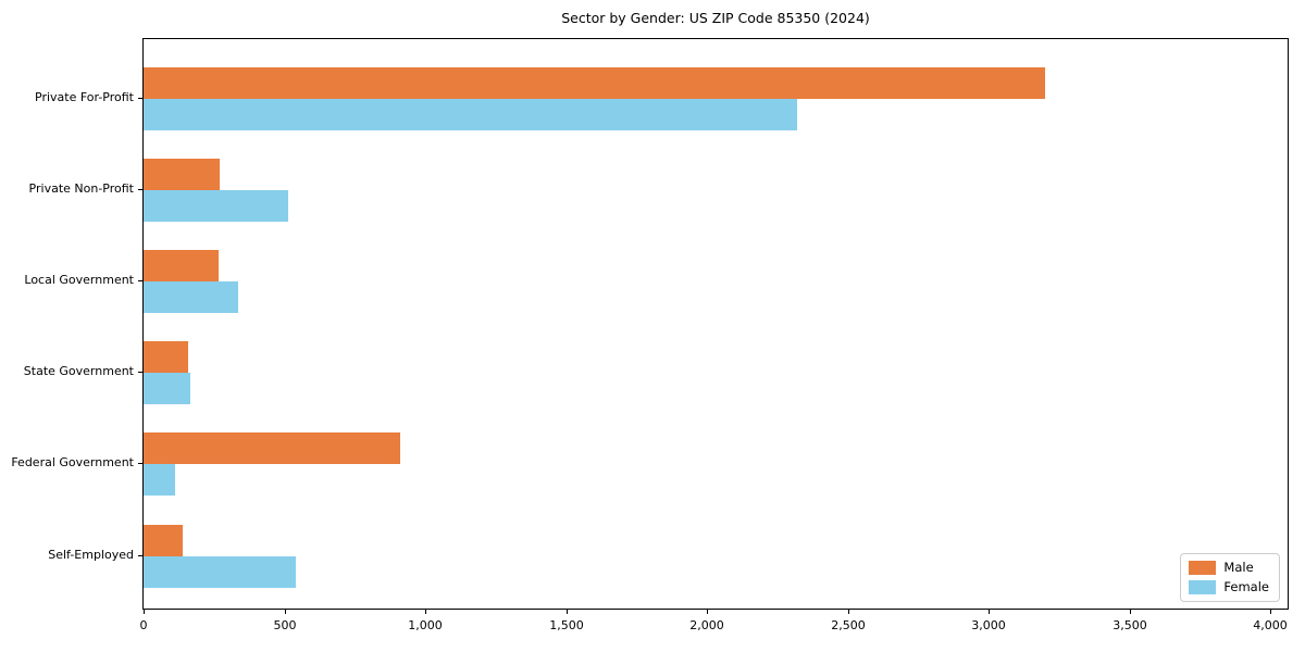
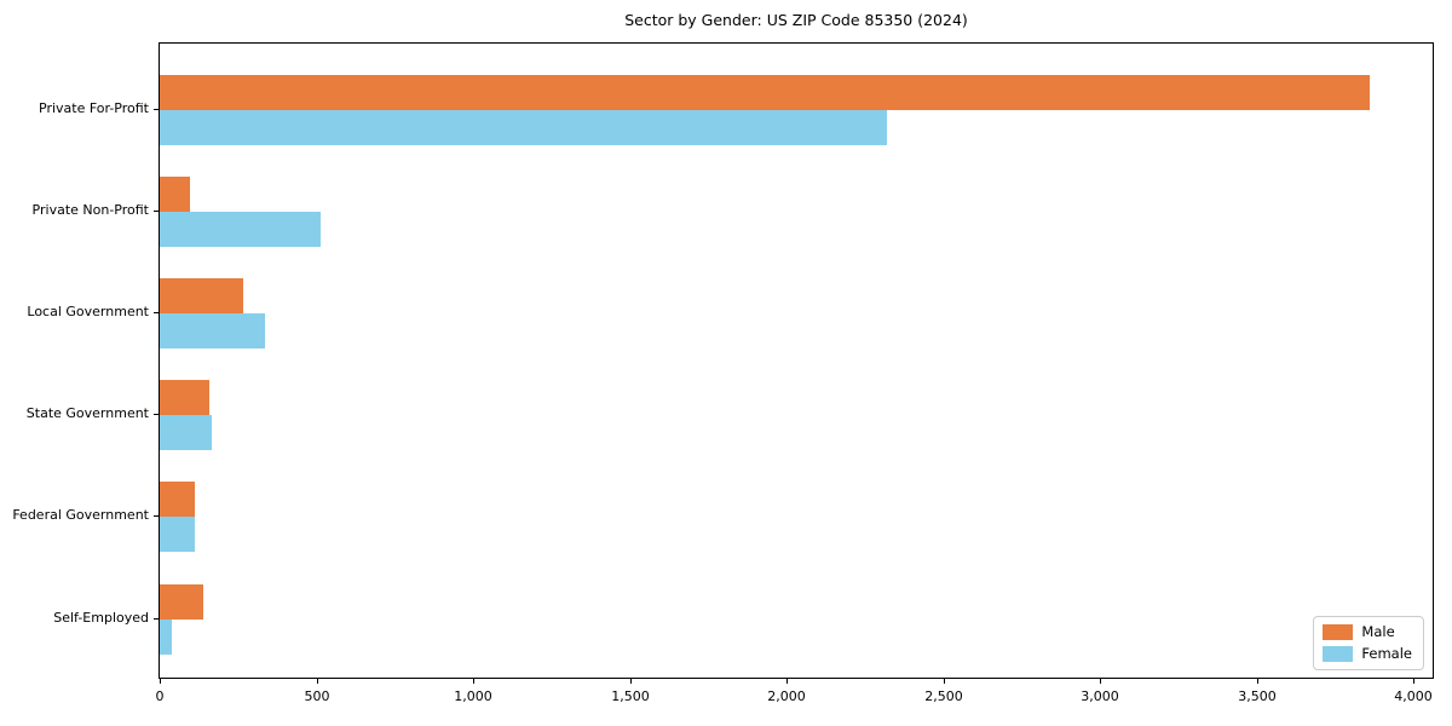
Male/Private For-Profit: 3200 -> 3860
Male/Private Non-Profit: 270 -> 100
Male/Federal Government: 910 -> 110
Female/Self-Employed: 540 -> 40
